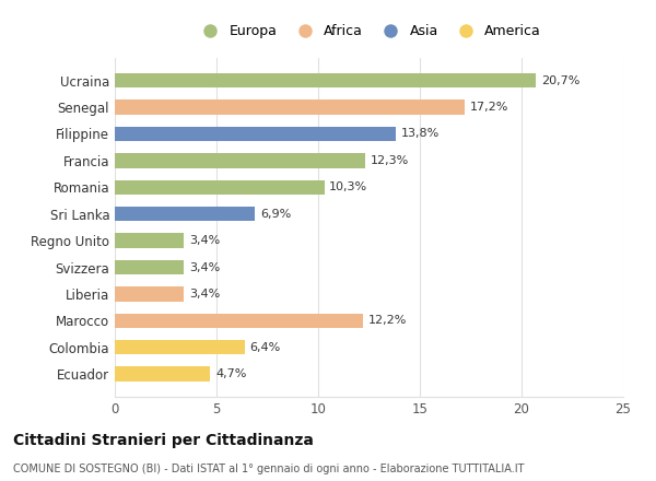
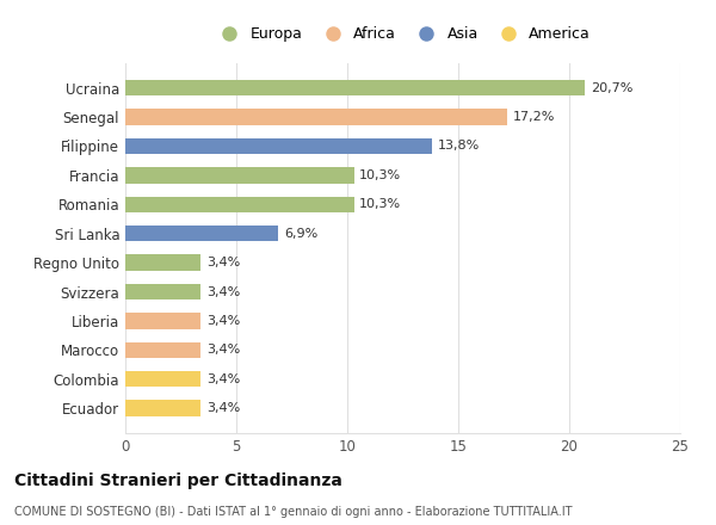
Francia: 12,3% -> 10,3%
Marocco: 12,2% -> 3,4%
Colombia: 6,4% -> 3,4%
Ecuador: 4,7% -> 3,4%
